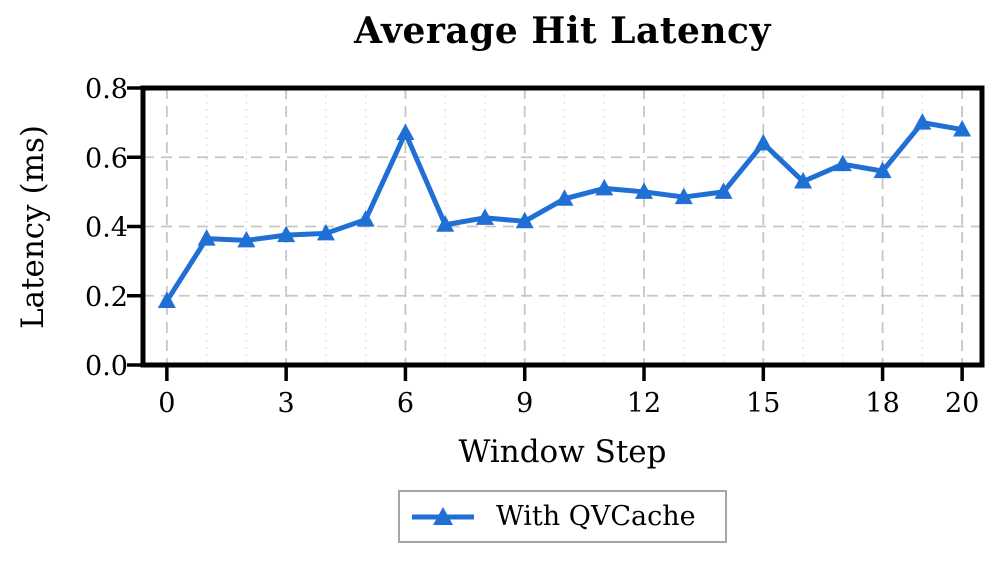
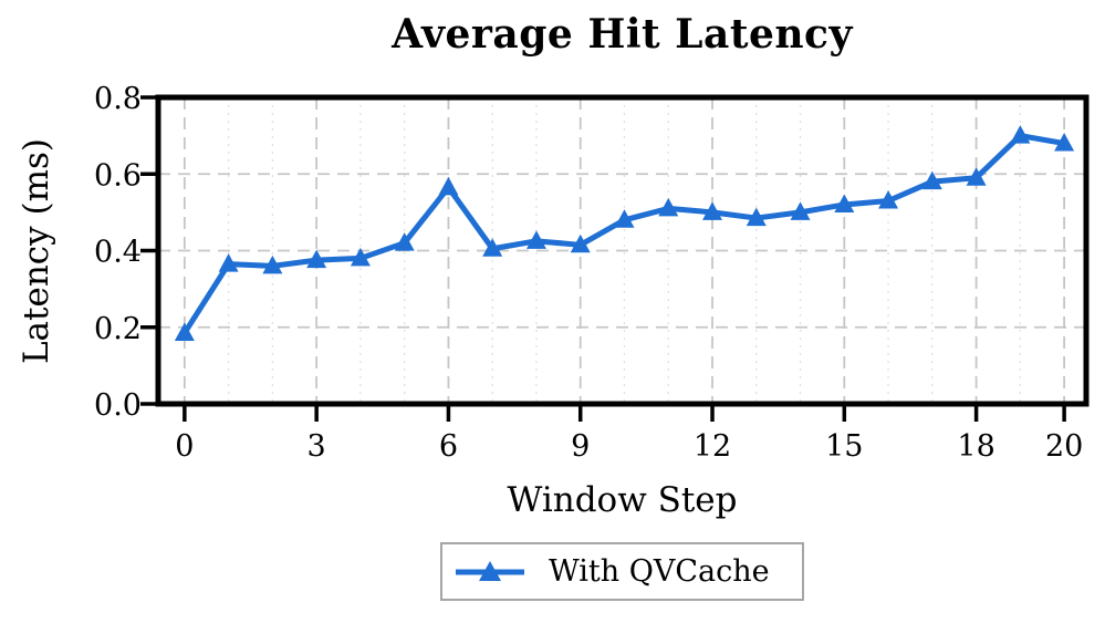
6: 0.67 -> 0.56
15: 0.64 -> 0.52
18: 0.56 -> 0.59
